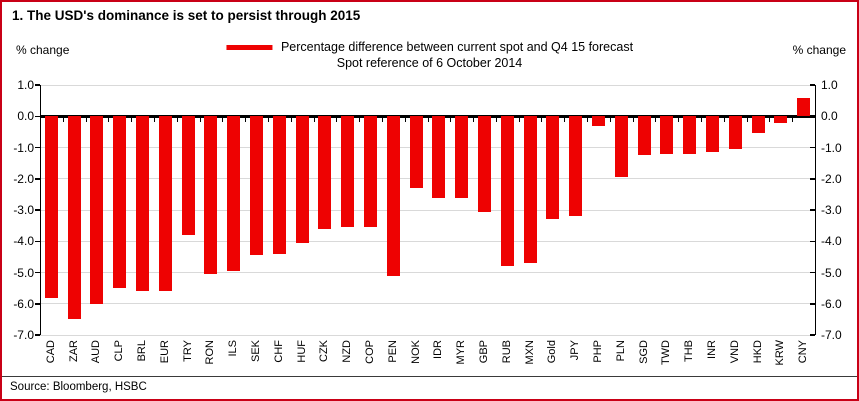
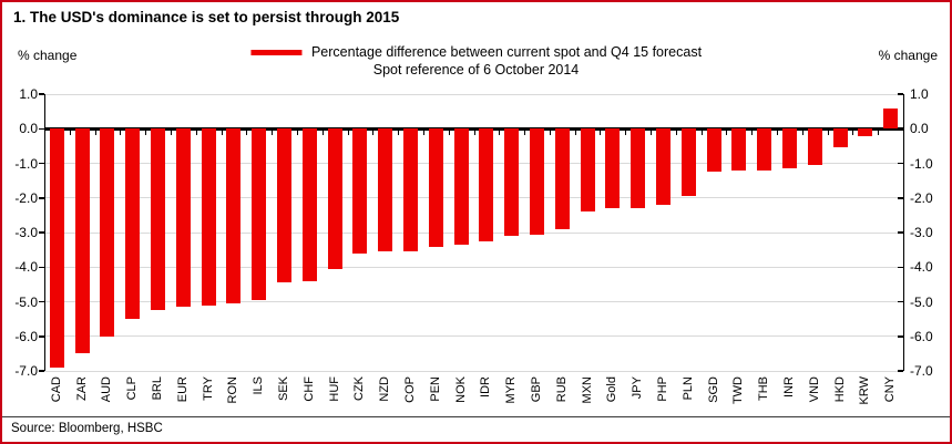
CAD: -5.8 -> -6.9
BRL: -5.6 -> -5.2
EUR: -5.6 -> -5.2
TRY: -3.8 -> -5.1
PEN: -5.1 -> -3.4
NOK: -2.3 -> -3.4
IDR: -2.6 -> -3.2
MYR: -2.6 -> -3.1
RUB: -4.8 -> -2.9
MXN: -4.7 -> -2.4
Gold: -3.3 -> -2.3
JPY: -3.2 -> -2.3
PHP: -0.3 -> -2.2
